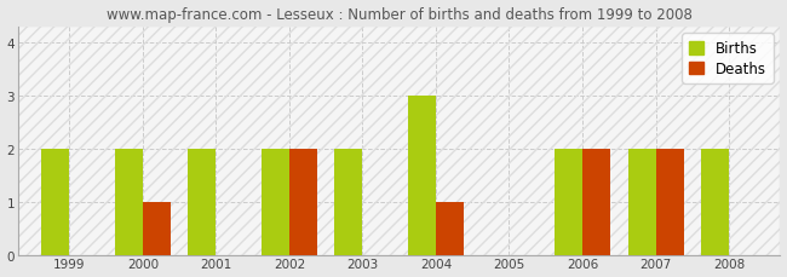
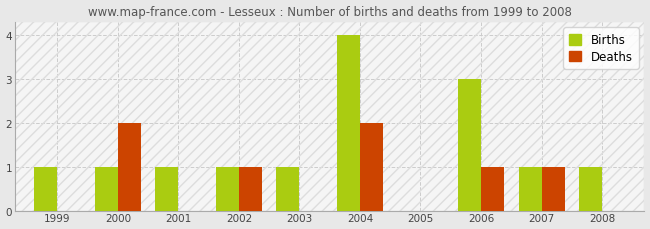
Births/1999: 2 -> 1
Births/2000: 2 -> 1
Deaths/2000: 1 -> 2
Births/2001: 2 -> 1
Births/2002: 2 -> 1
Deaths/2002: 2 -> 1
Births/2003: 2 -> 1
Births/2004: 3 -> 4
Deaths/2004: 1 -> 2
Births/2006: 2 -> 3
Deaths/2006: 2 -> 1
Births/2007: 2 -> 1
Deaths/2007: 2 -> 1
Births/2008: 2 -> 1
